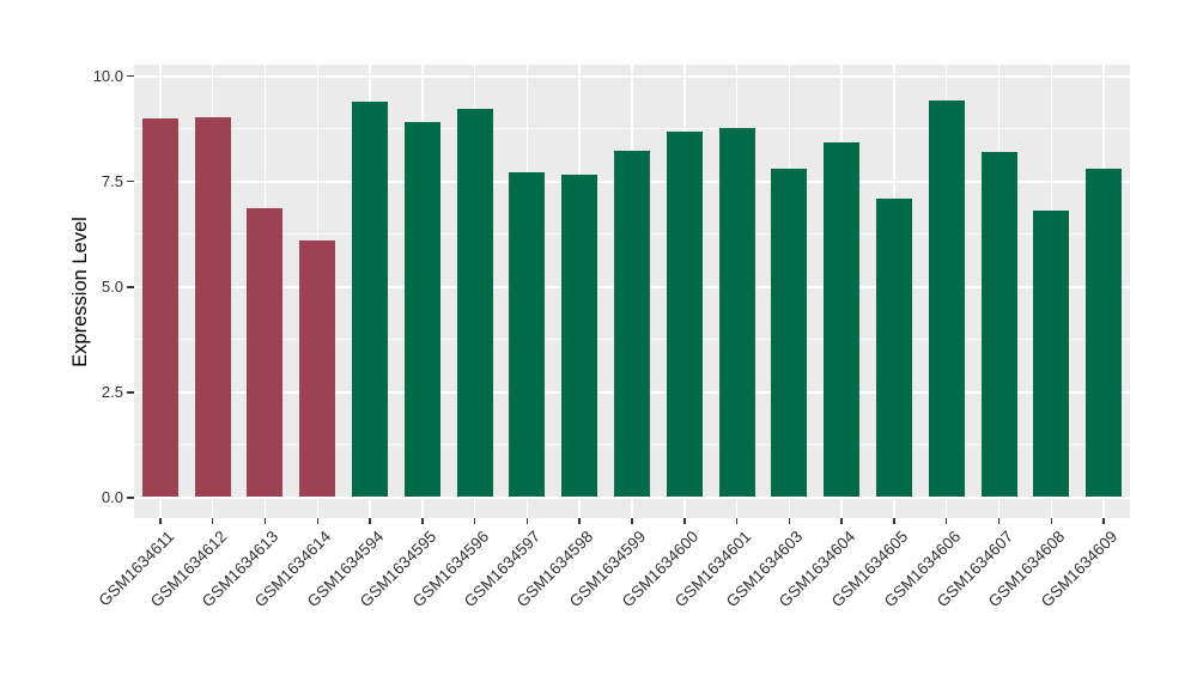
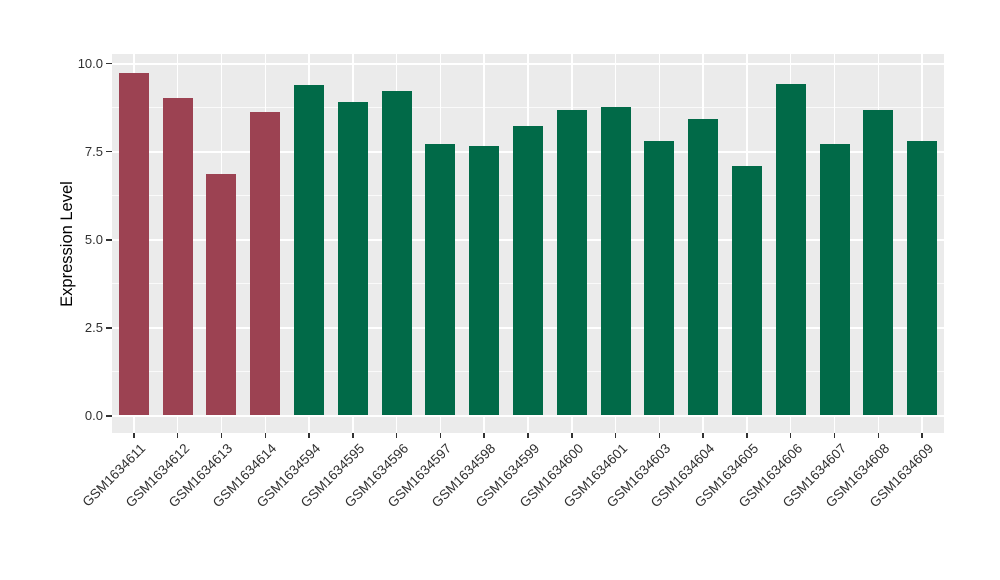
GSM1634611: 9.0 -> 9.7
GSM1634614: 6.1 -> 8.6
GSM1634607: 8.2 -> 7.7
GSM1634608: 6.8 -> 8.7
